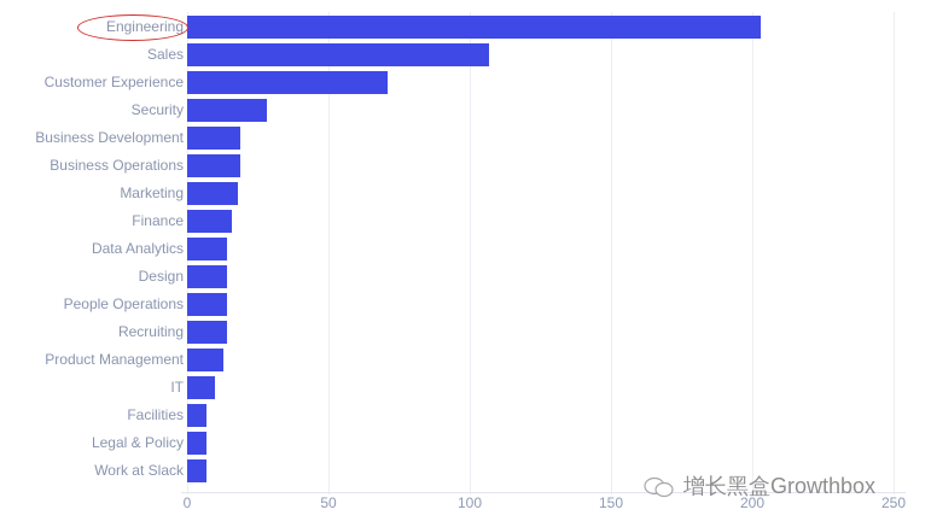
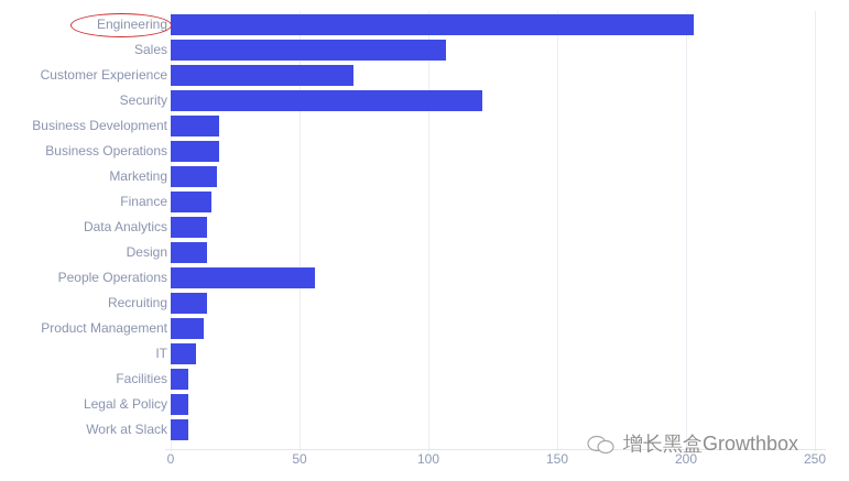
Security: 28 -> 121
People Operations: 14 -> 56
